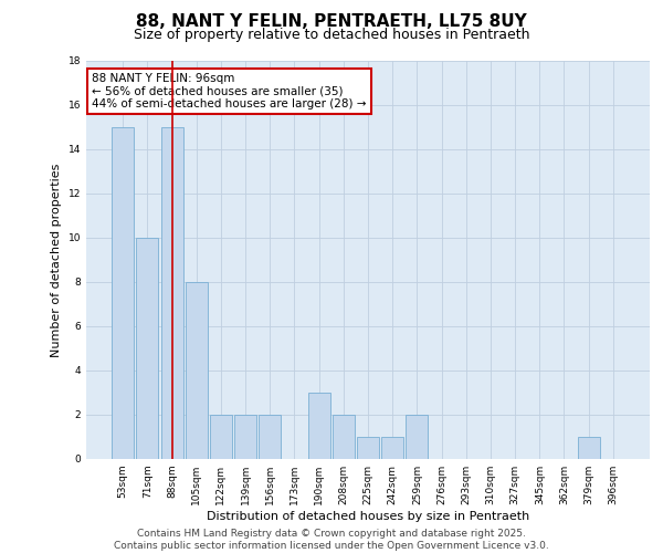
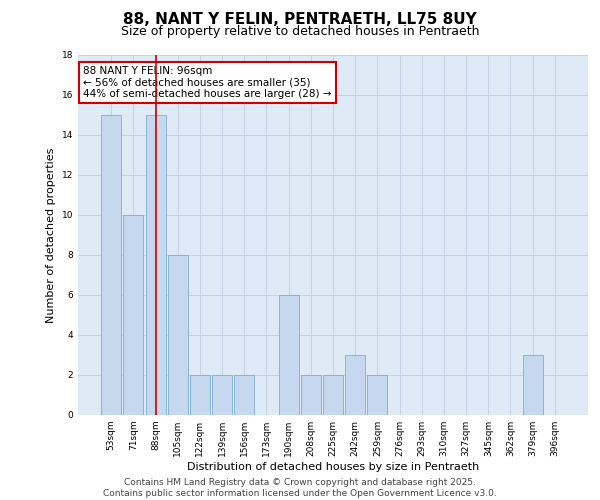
190sqm: 3 -> 6
225sqm: 1 -> 2
242sqm: 1 -> 3
379sqm: 1 -> 3
